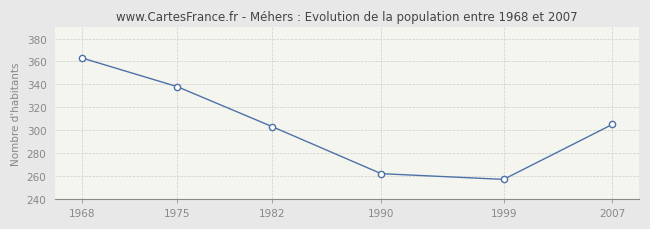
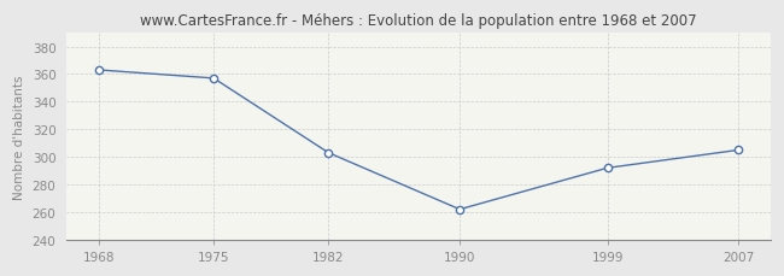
1975: 338 -> 357
1999: 257 -> 292
